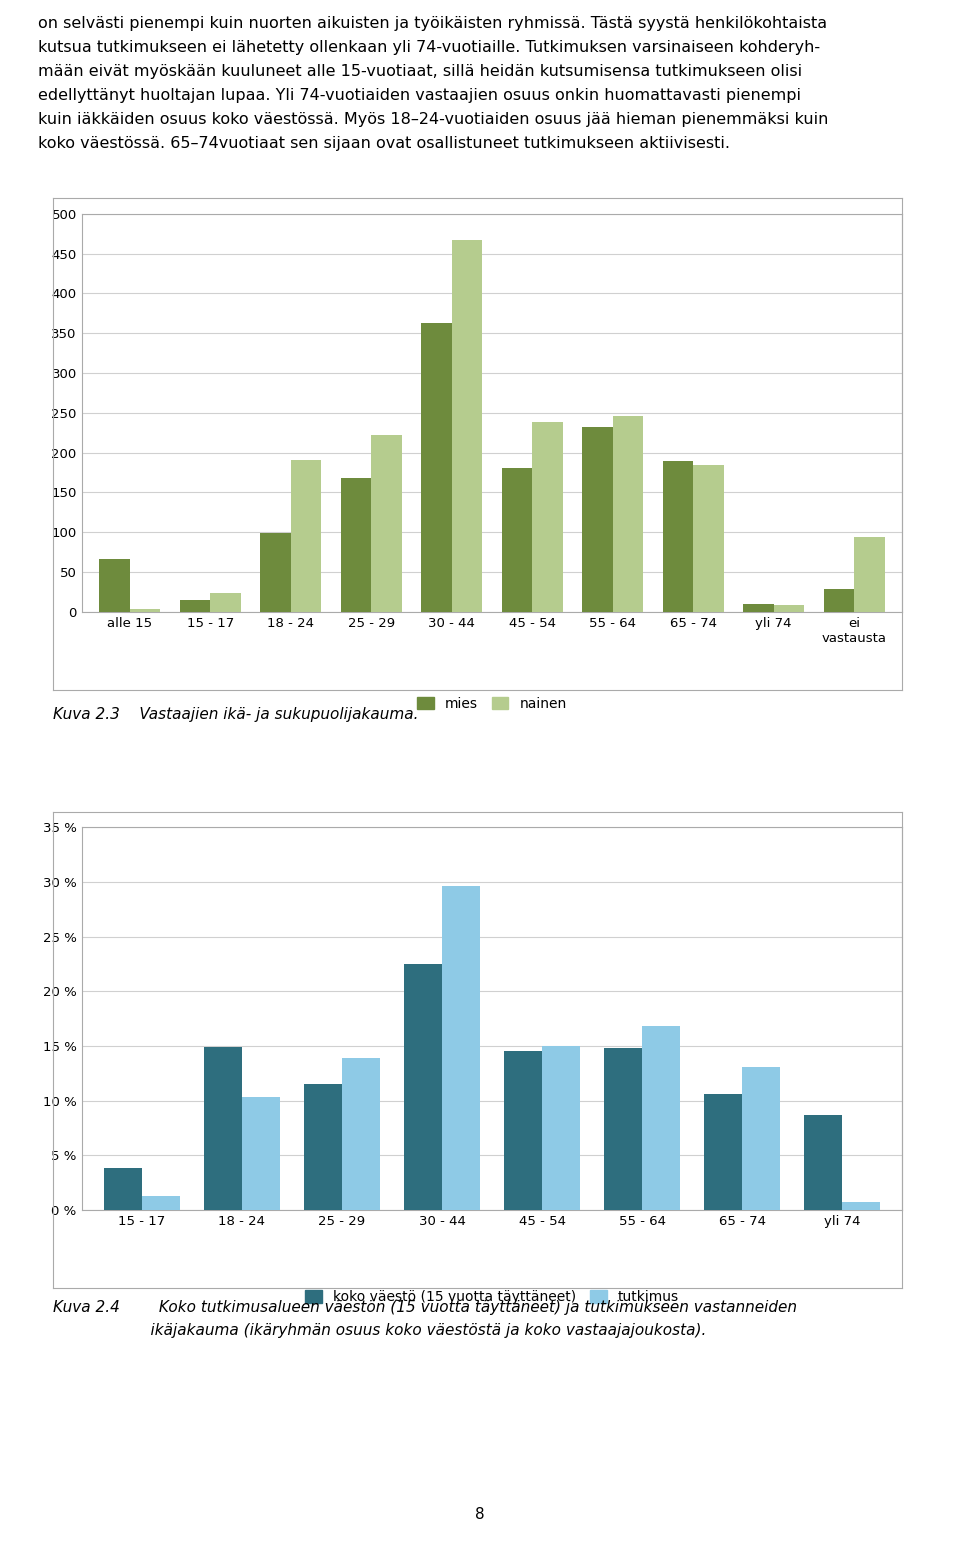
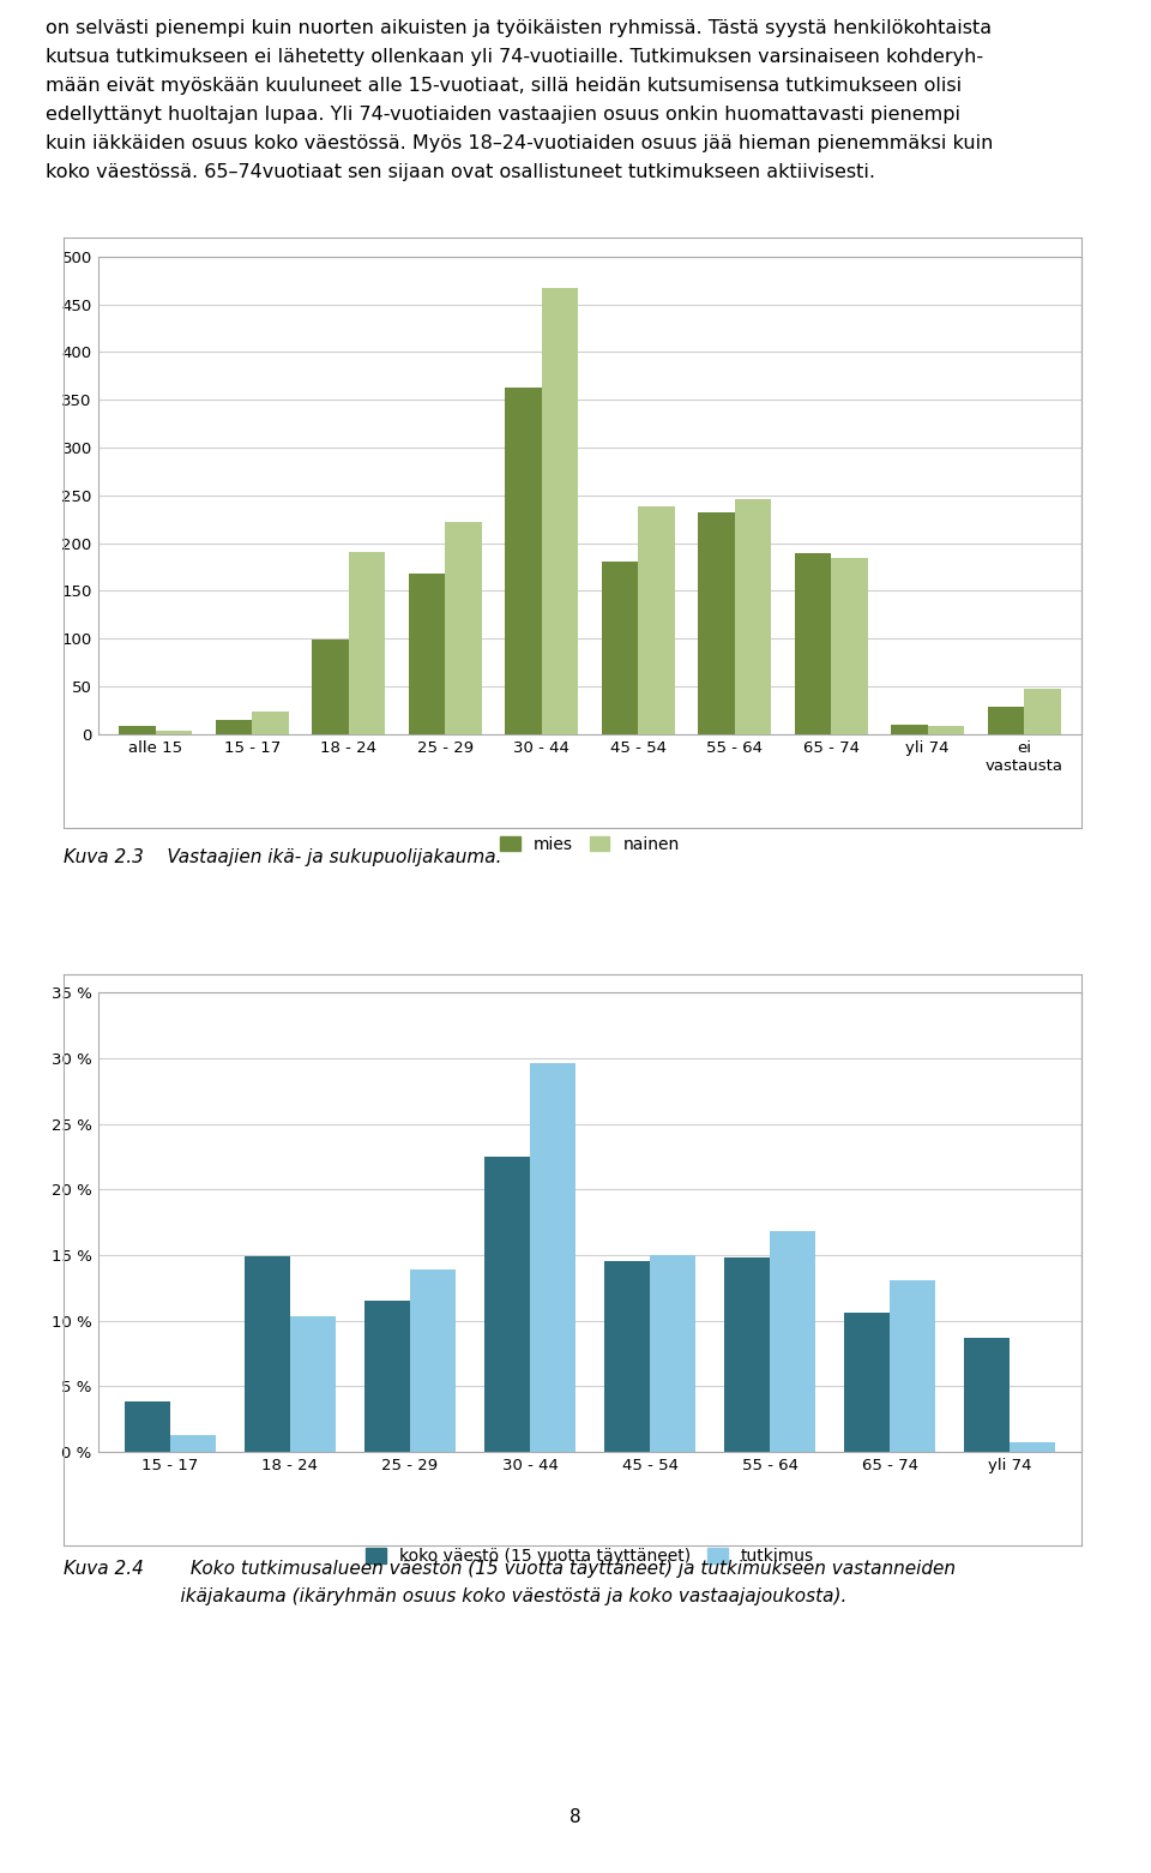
mies/alle 15: 66 -> 9
nainen/ei vastausta: 94 -> 47
